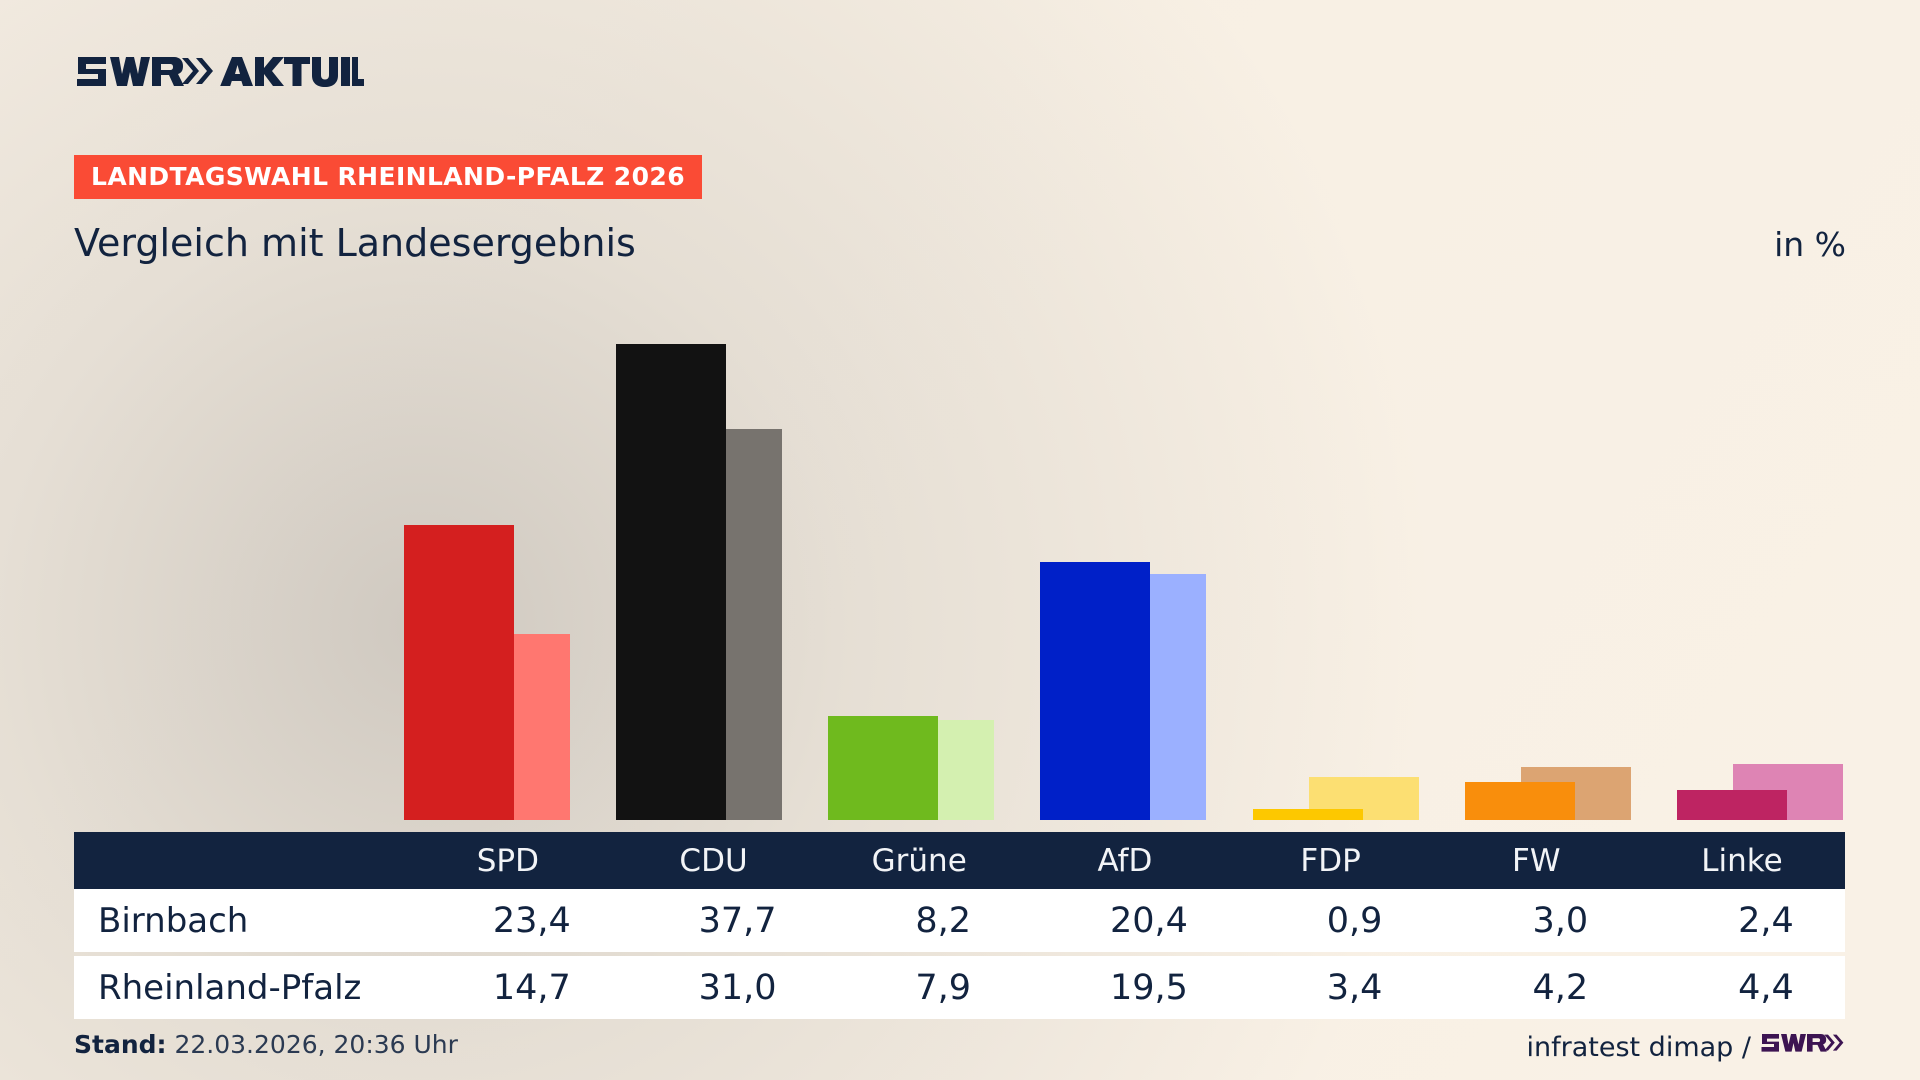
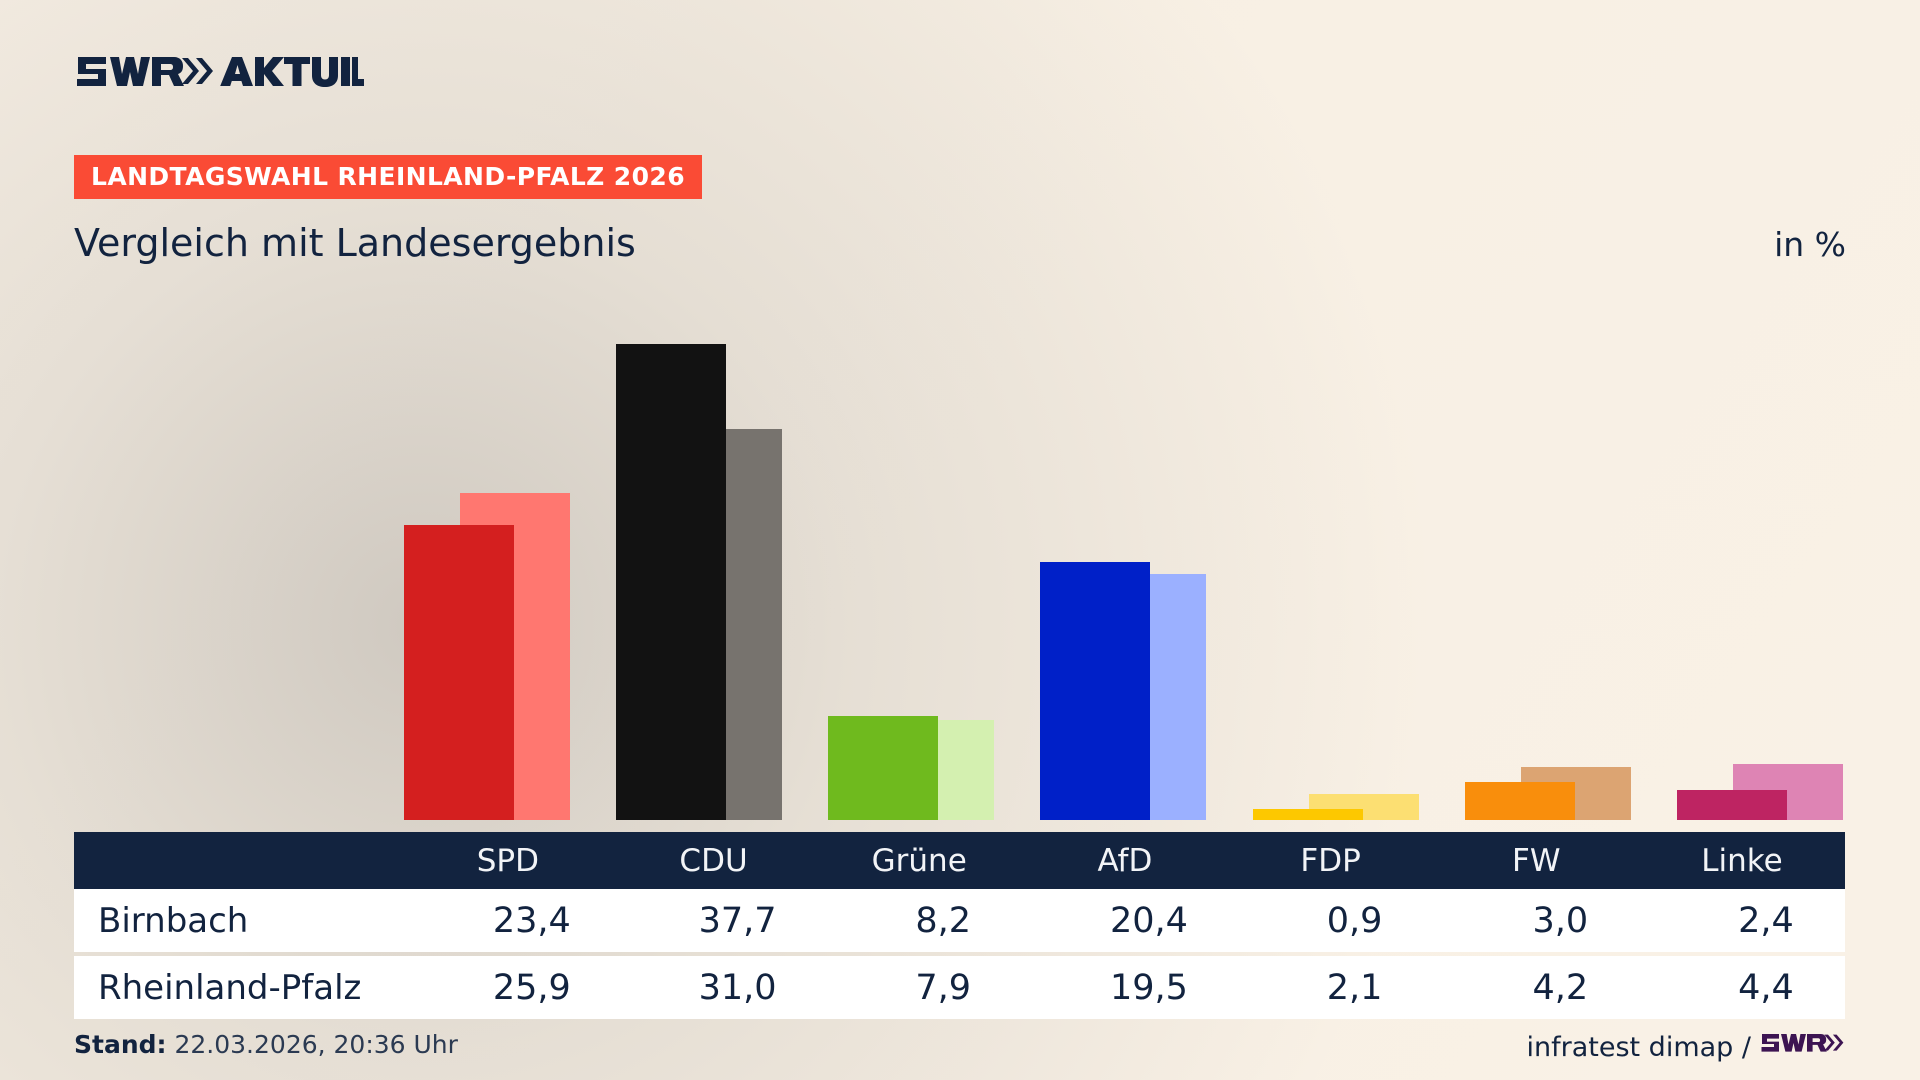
Rheinland-Pfalz/SPD: 14,7 -> 25,9
Rheinland-Pfalz/FDP: 3,4 -> 2,1
